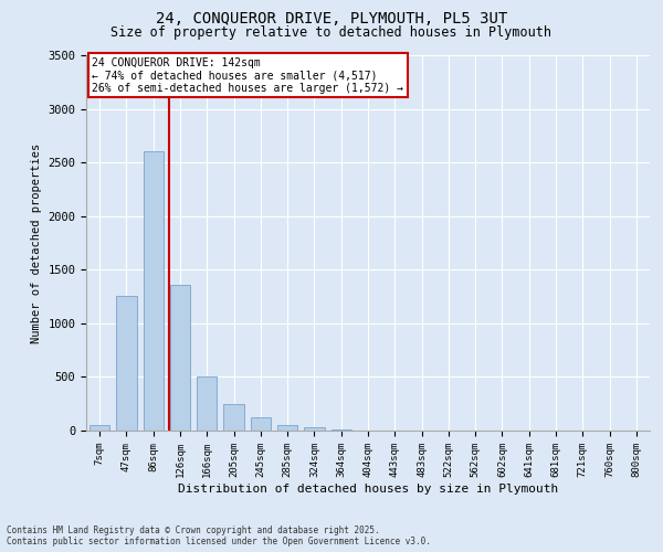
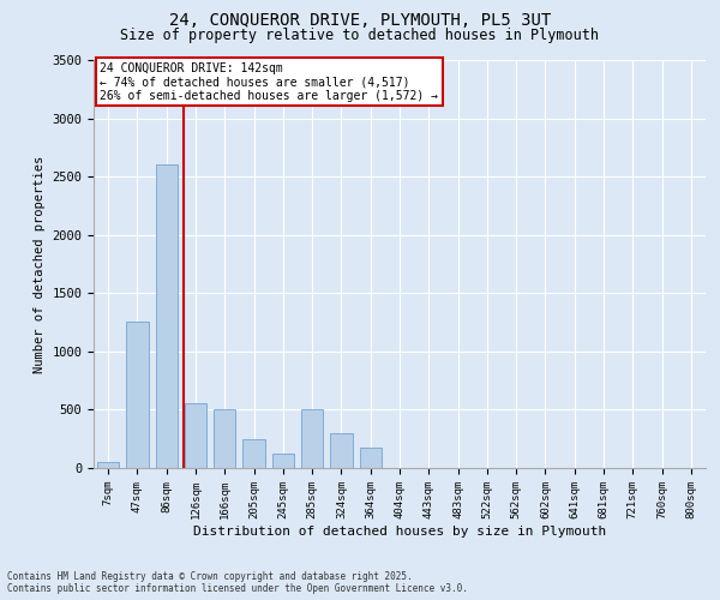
126sqm: 1360 -> 560
285sqm: 60 -> 500
324sqm: 30 -> 300
364sqm: 10 -> 180
